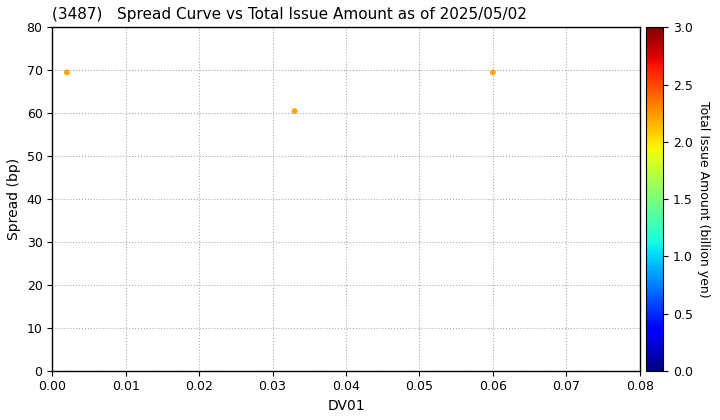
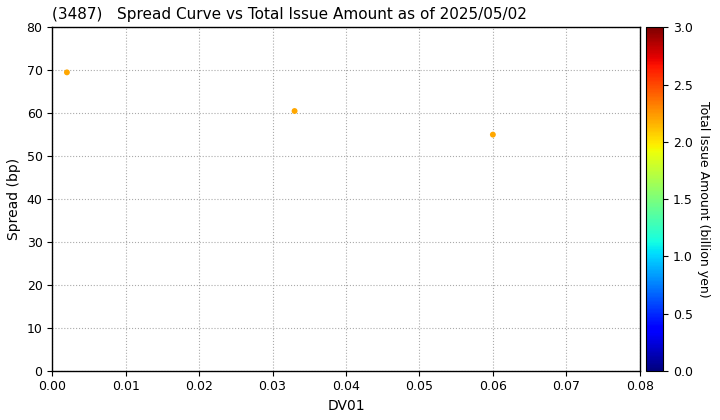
0.06: 69.5 -> 55.0
